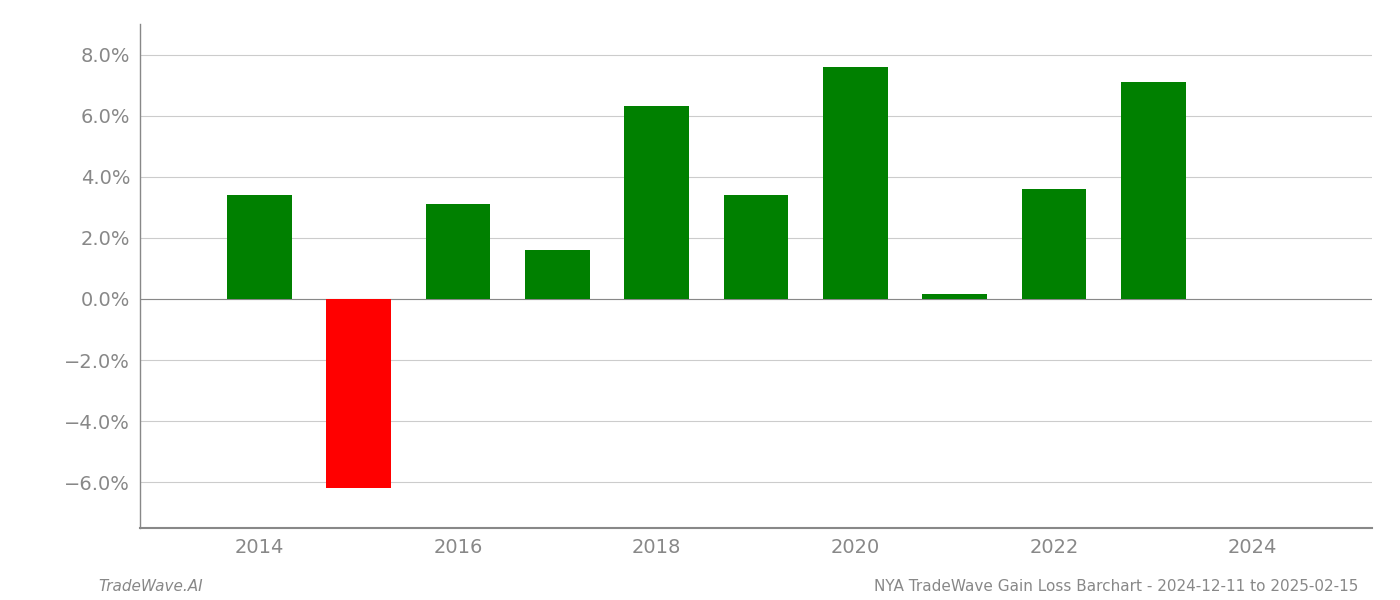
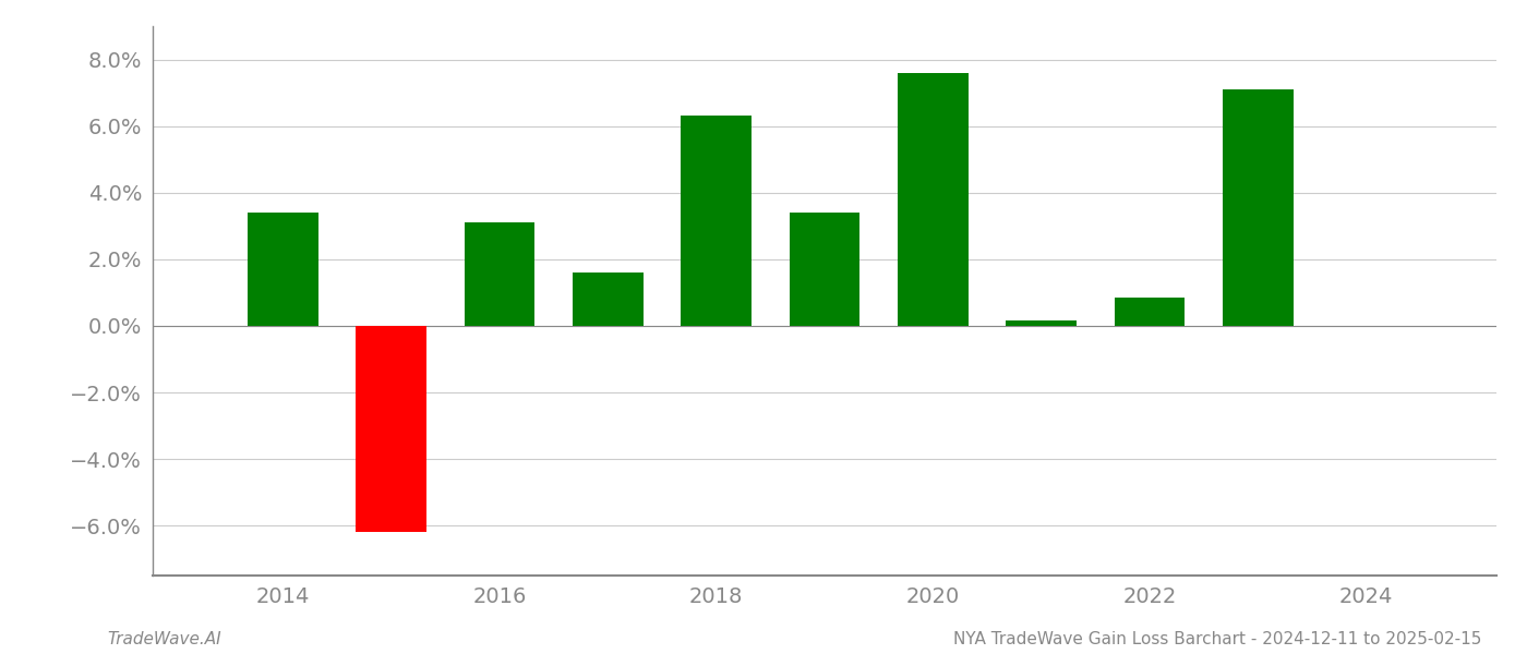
2022: 3.60% -> 0.85%
